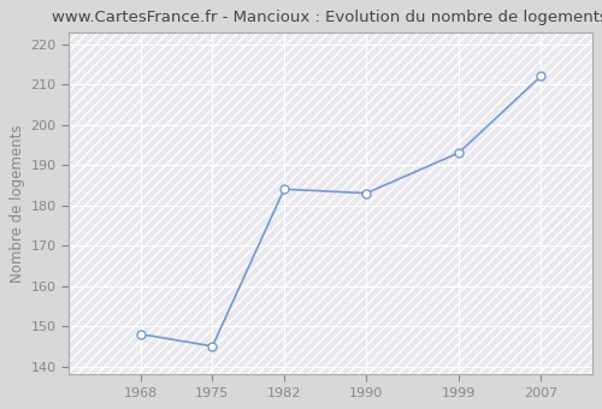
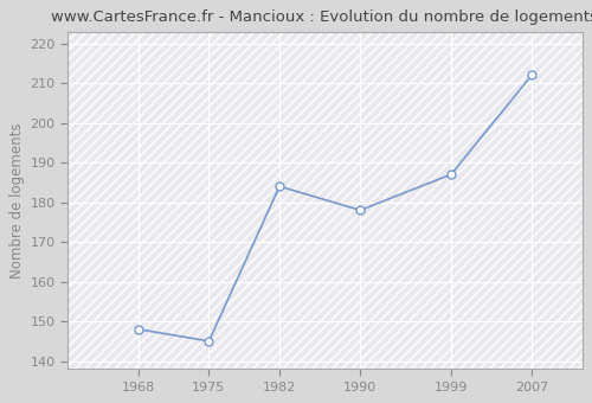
1990: 183 -> 178
1999: 193 -> 187
